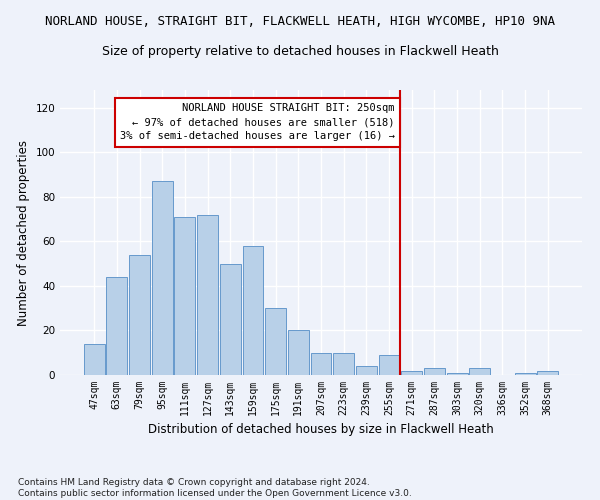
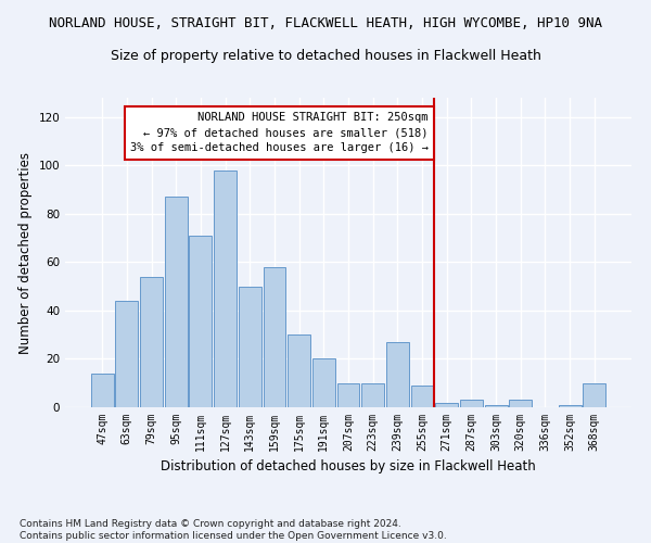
127sqm: 72 -> 98
239sqm: 4 -> 27
368sqm: 2 -> 10
